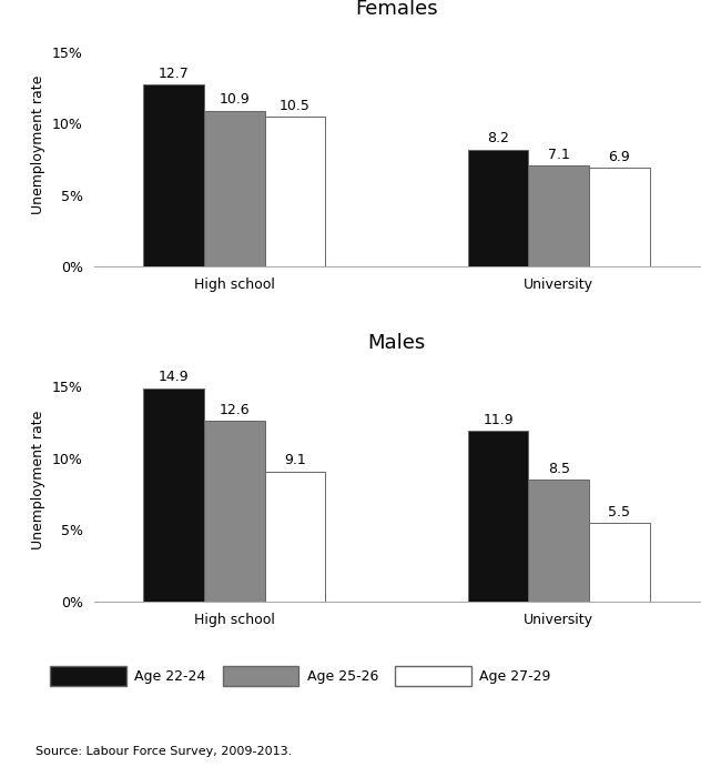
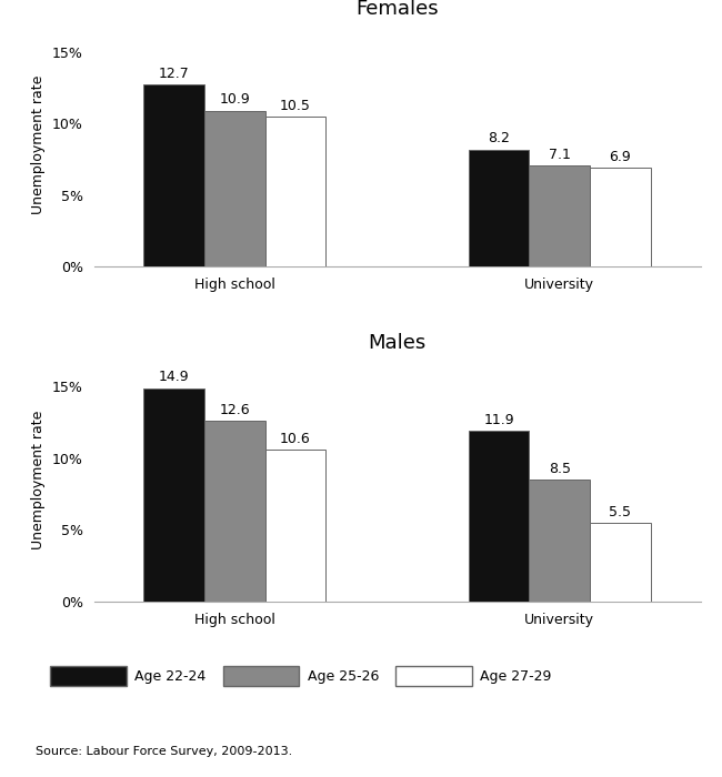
Males/Age 27-29/High school: 9.1 -> 10.6
